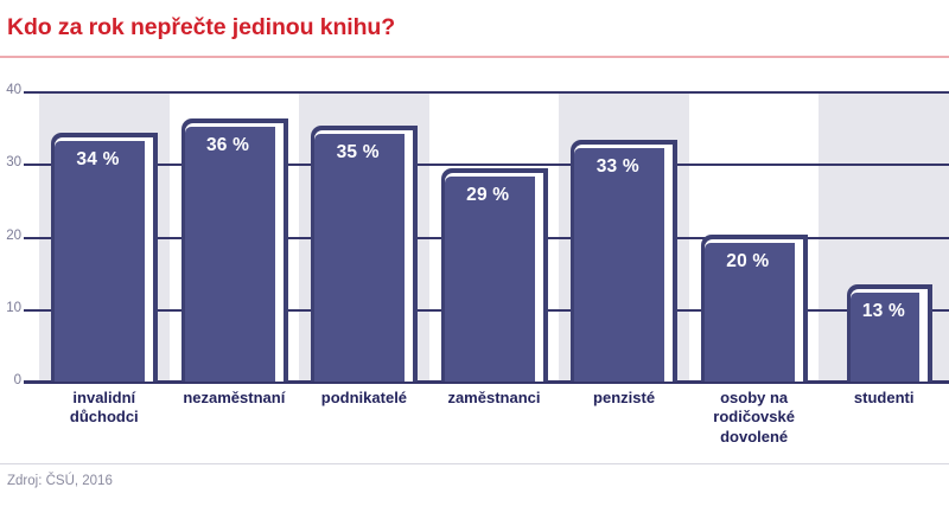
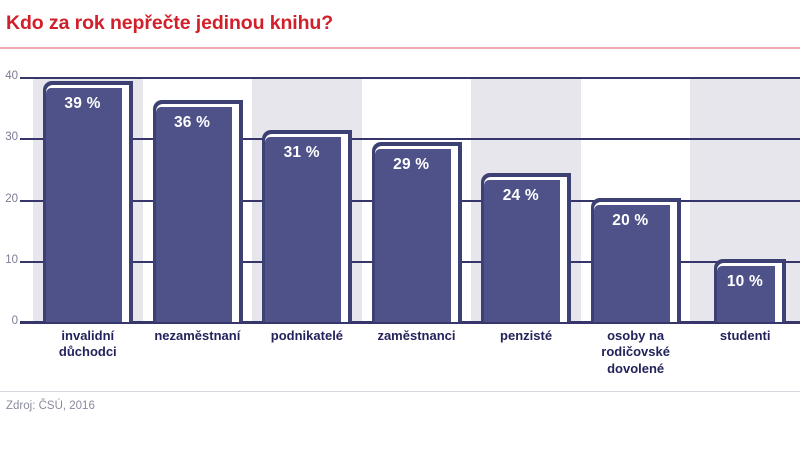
invalidní důchodci: 34 -> 39
podnikatelé: 35 -> 31
penzisté: 33 -> 24
studenti: 13 -> 10
